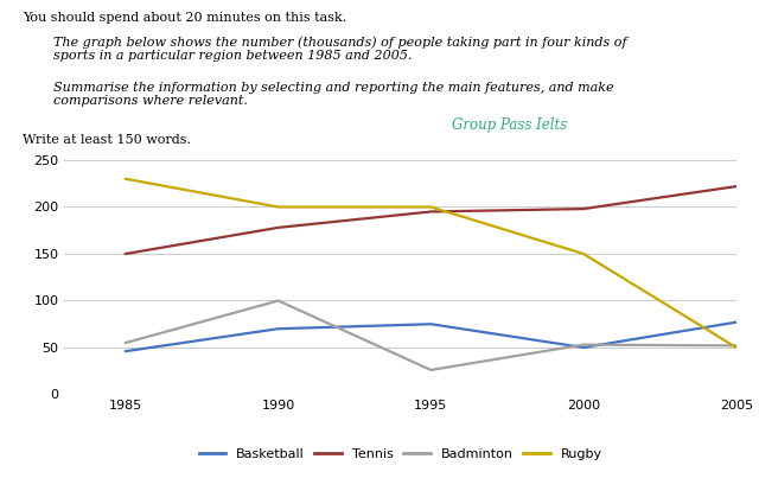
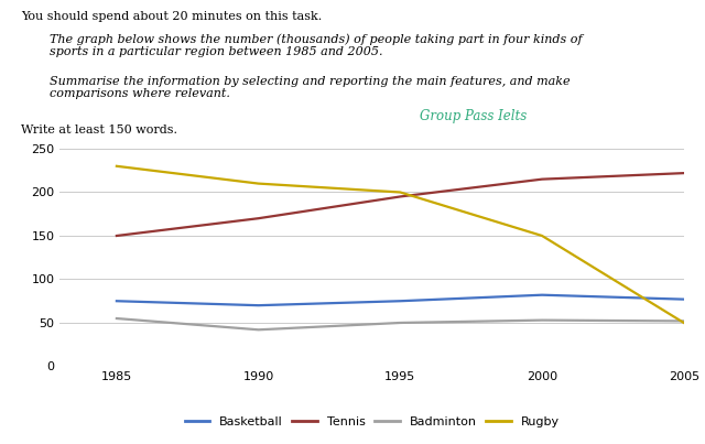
Basketball/1985: 46 -> 75
Tennis/1990: 178 -> 170
Badminton/1990: 100 -> 42
Rugby/1990: 200 -> 210
Badminton/1995: 26 -> 50
Basketball/2000: 50 -> 82
Tennis/2000: 198 -> 215
